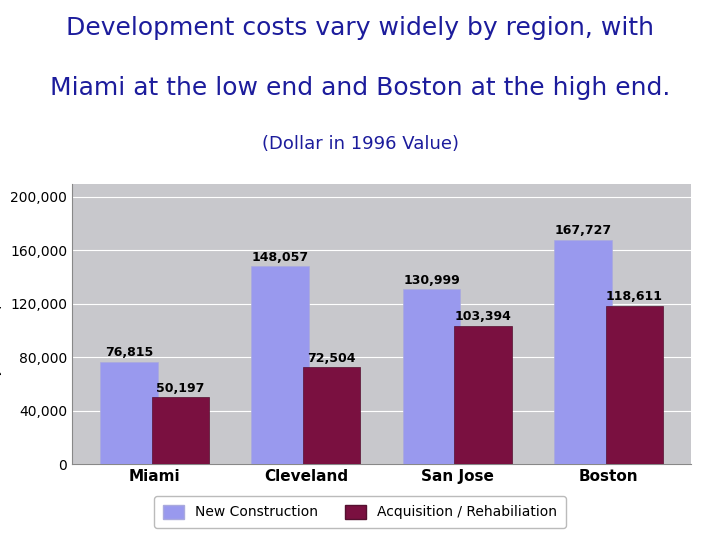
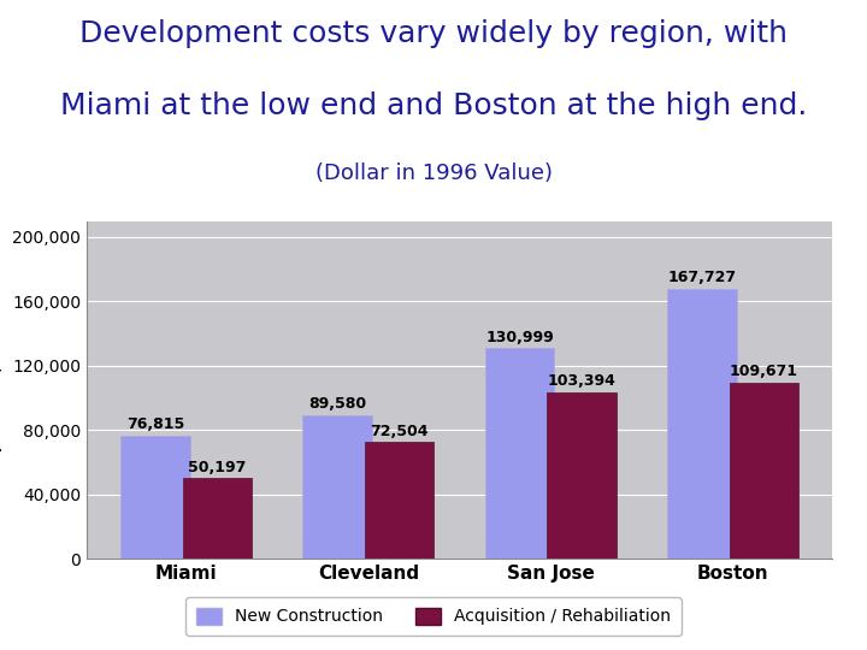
New Construction/Cleveland: 148,057 -> 89,580
Acquisition / Rehabiliation/Boston: 118,611 -> 109,671
